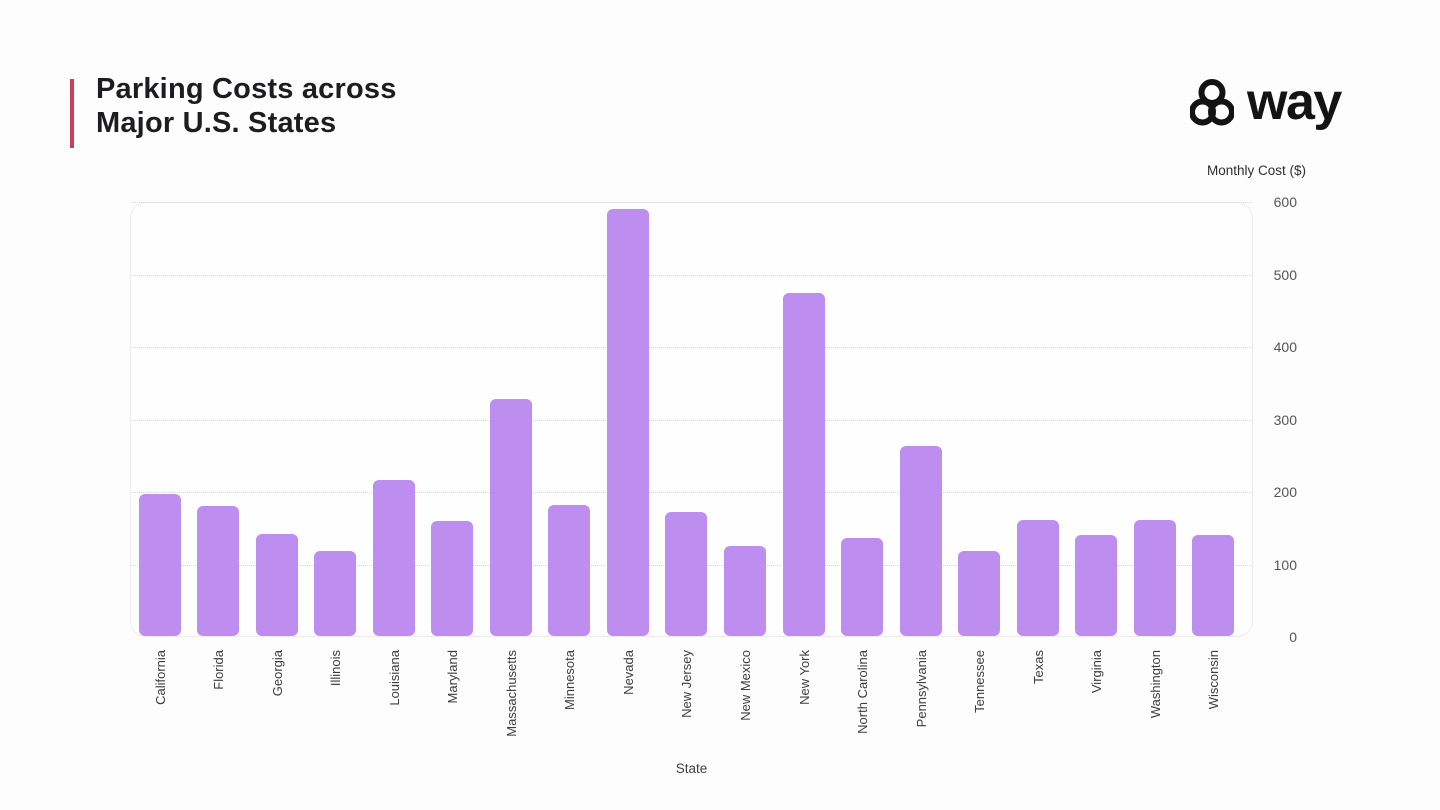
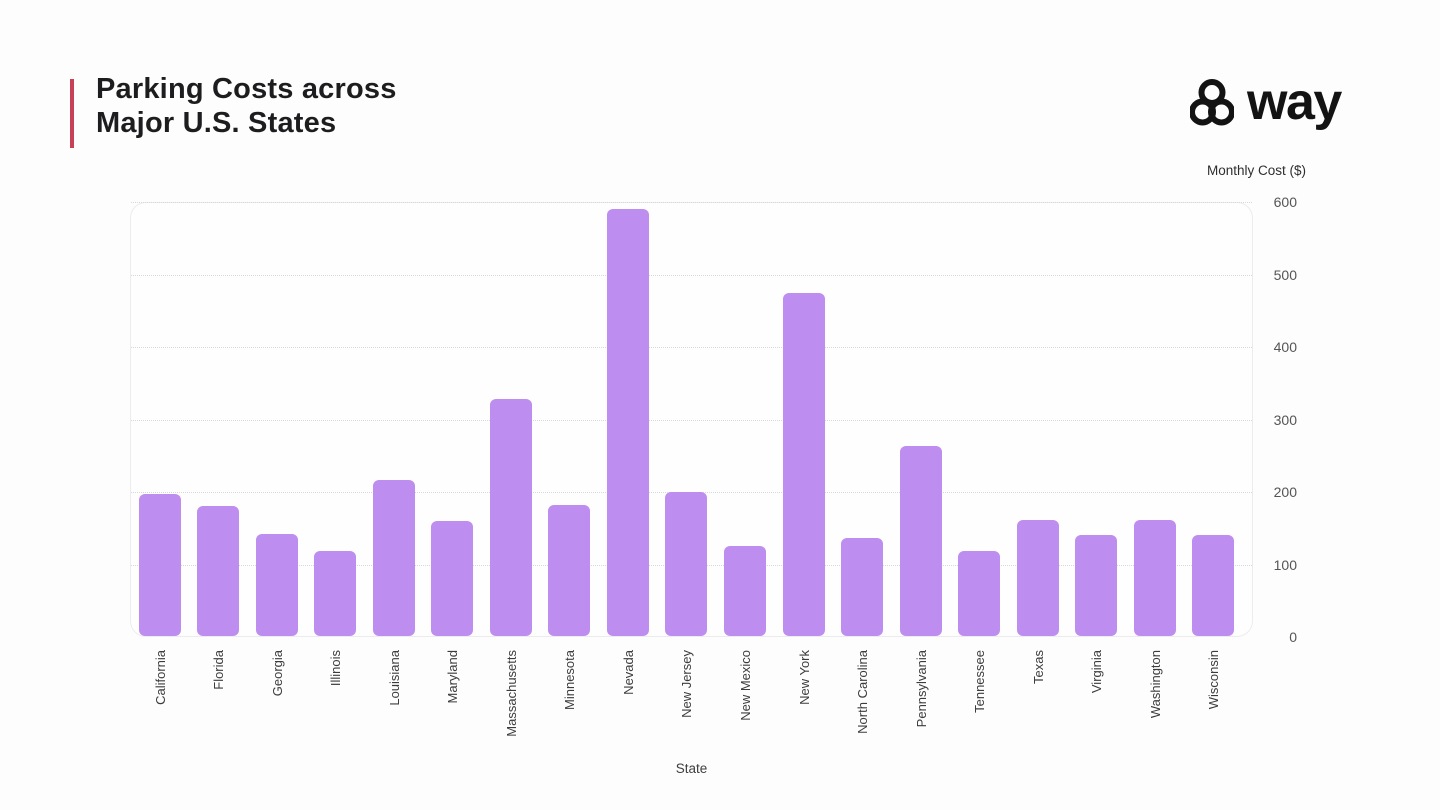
New Jersey: 170 -> 200
